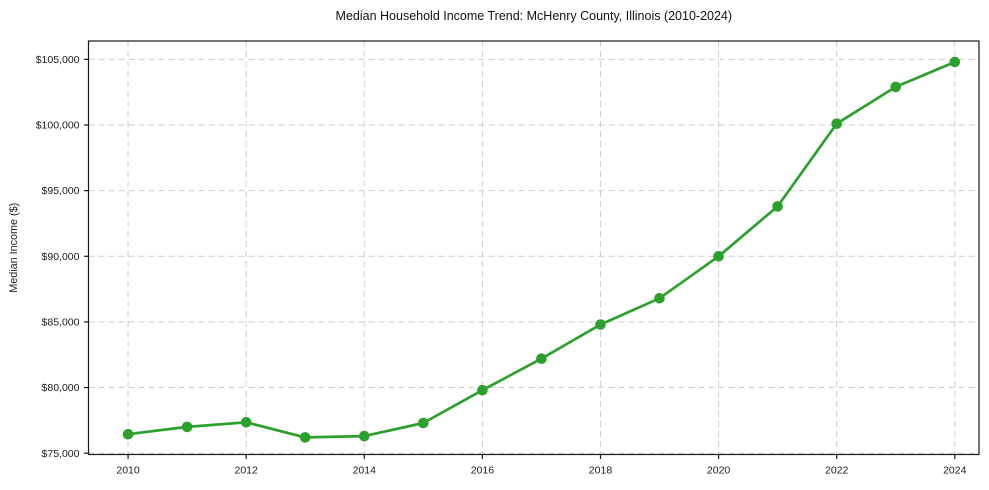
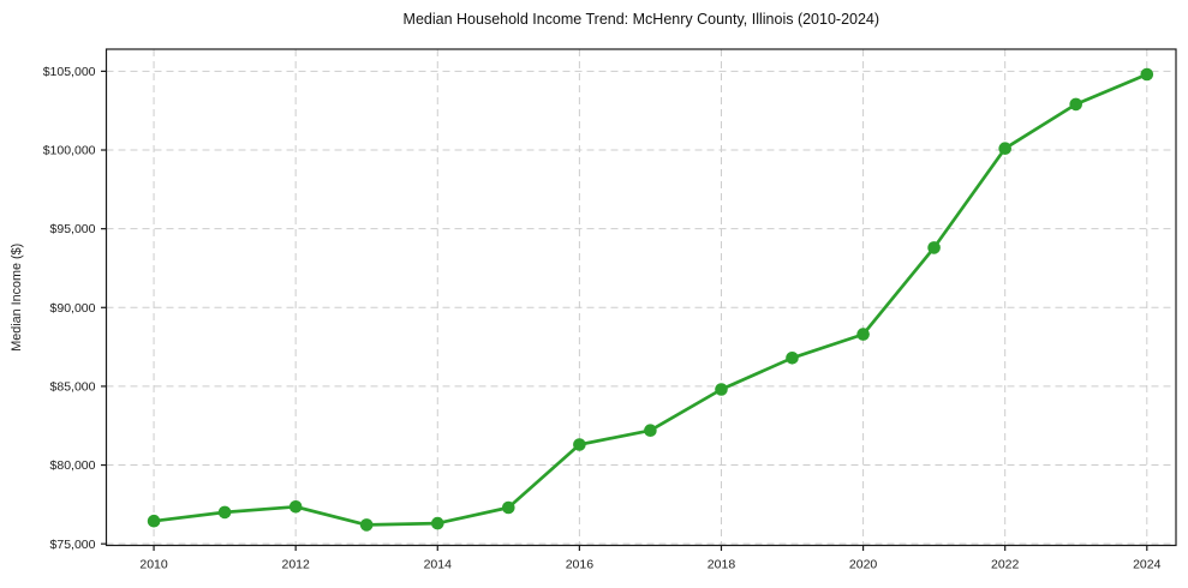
2016: $79800 -> $81300
2020: $90000 -> $88300
